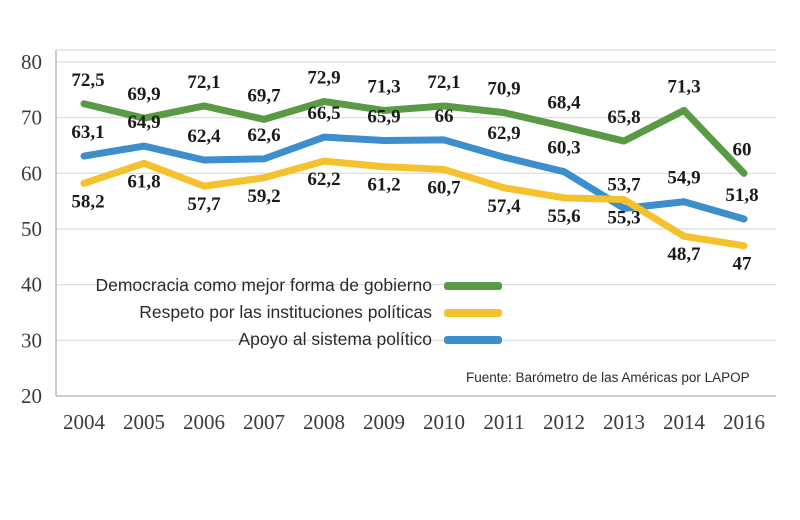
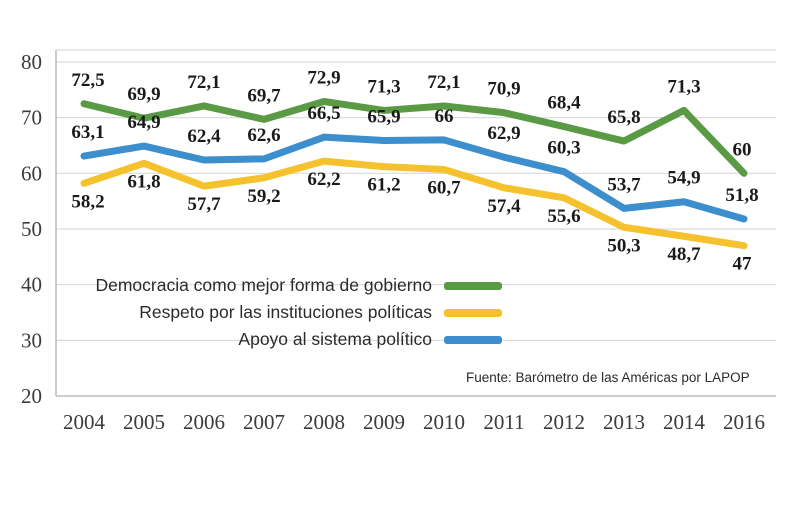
Respeto por las instituciones políticas/2013: 55,3 -> 50,3
